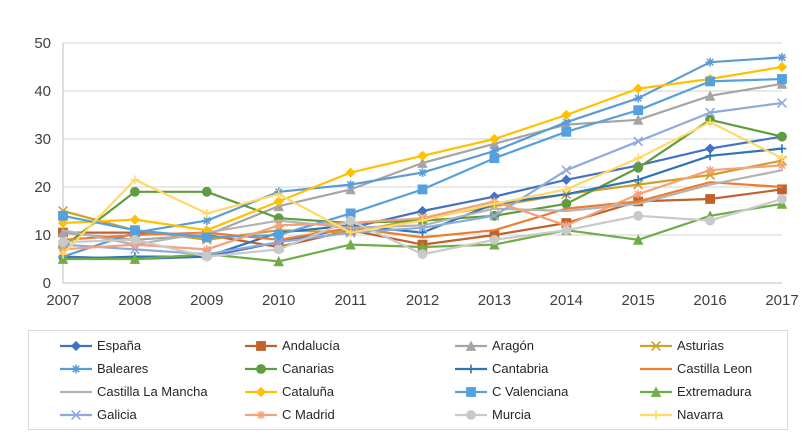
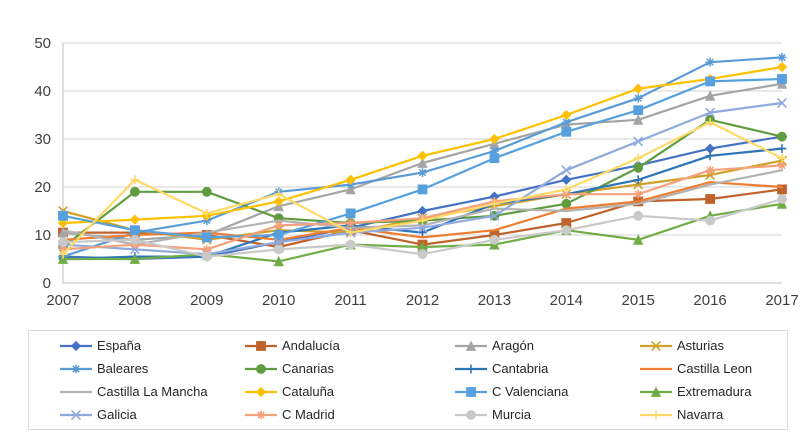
Cataluña/2009: 11 -> 14
Cataluña/2011: 23 -> 22
Murcia/2011: 13 -> 8
C Madrid/2014: 12 -> 18
